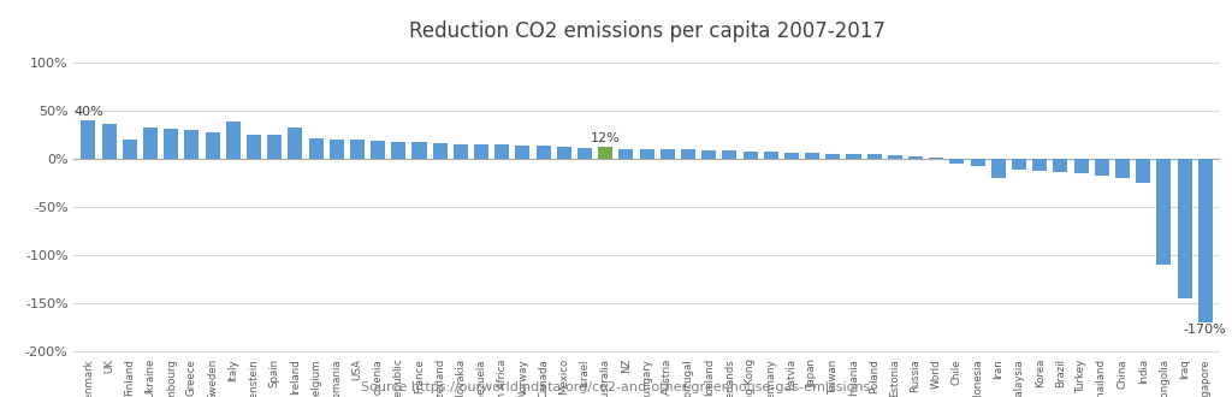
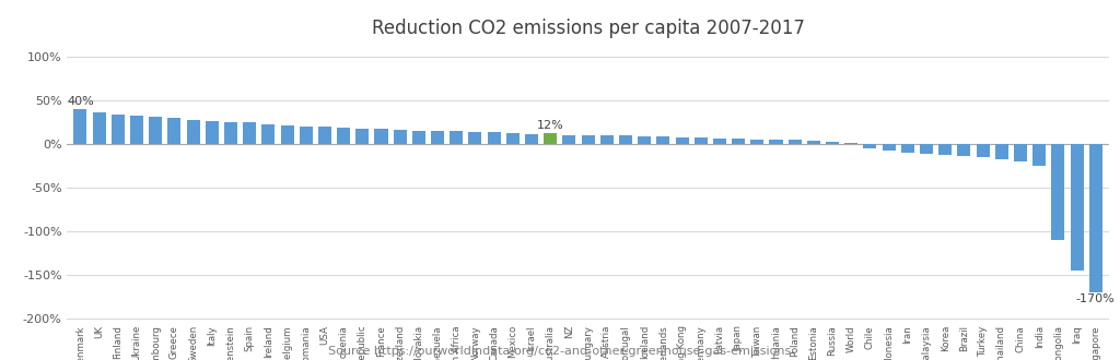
Finland: 20% -> 33%
Italy: 38% -> 26%
Ireland: 32% -> 22%
Iran: -20% -> -10%
